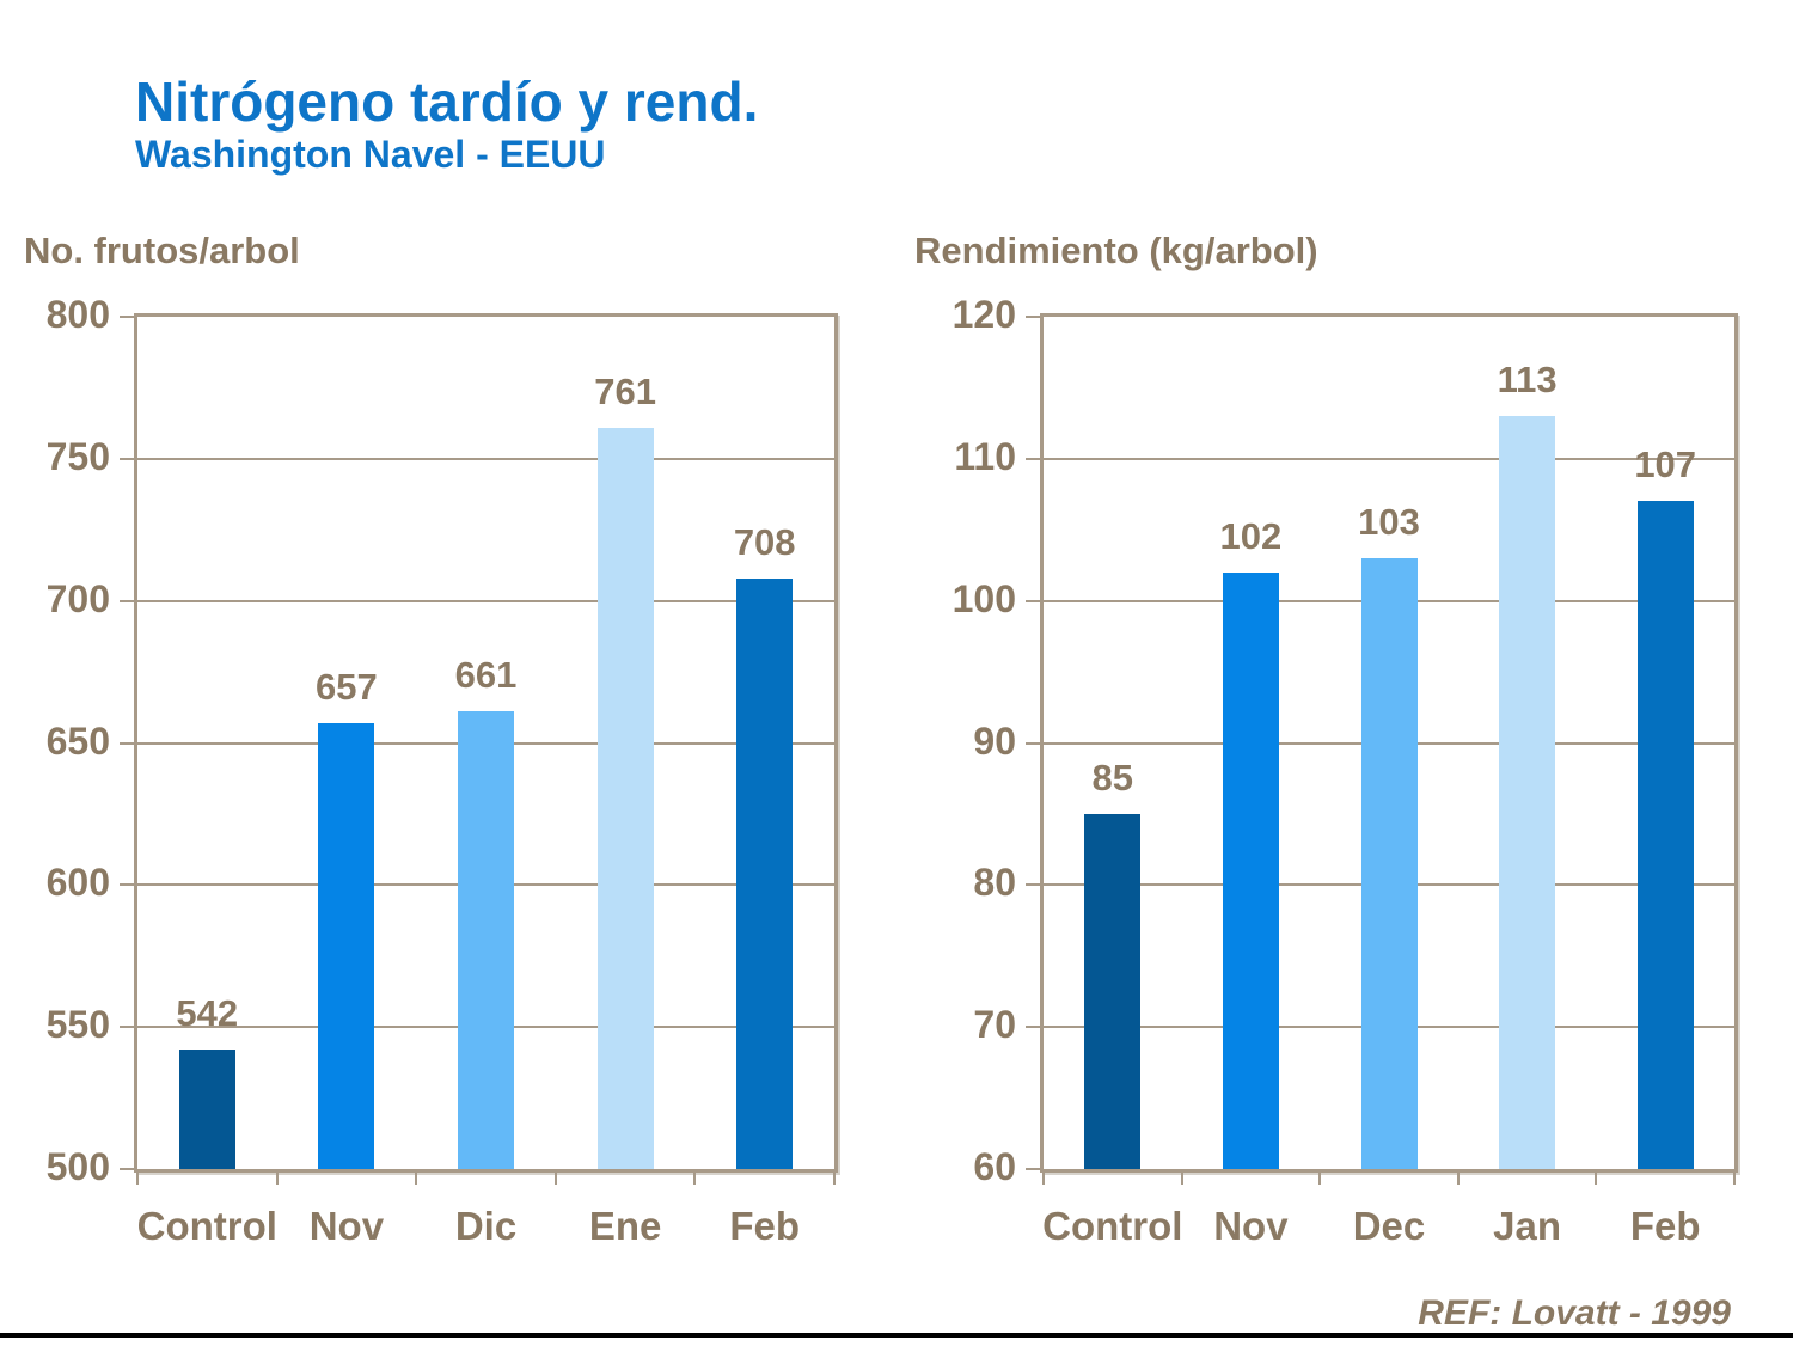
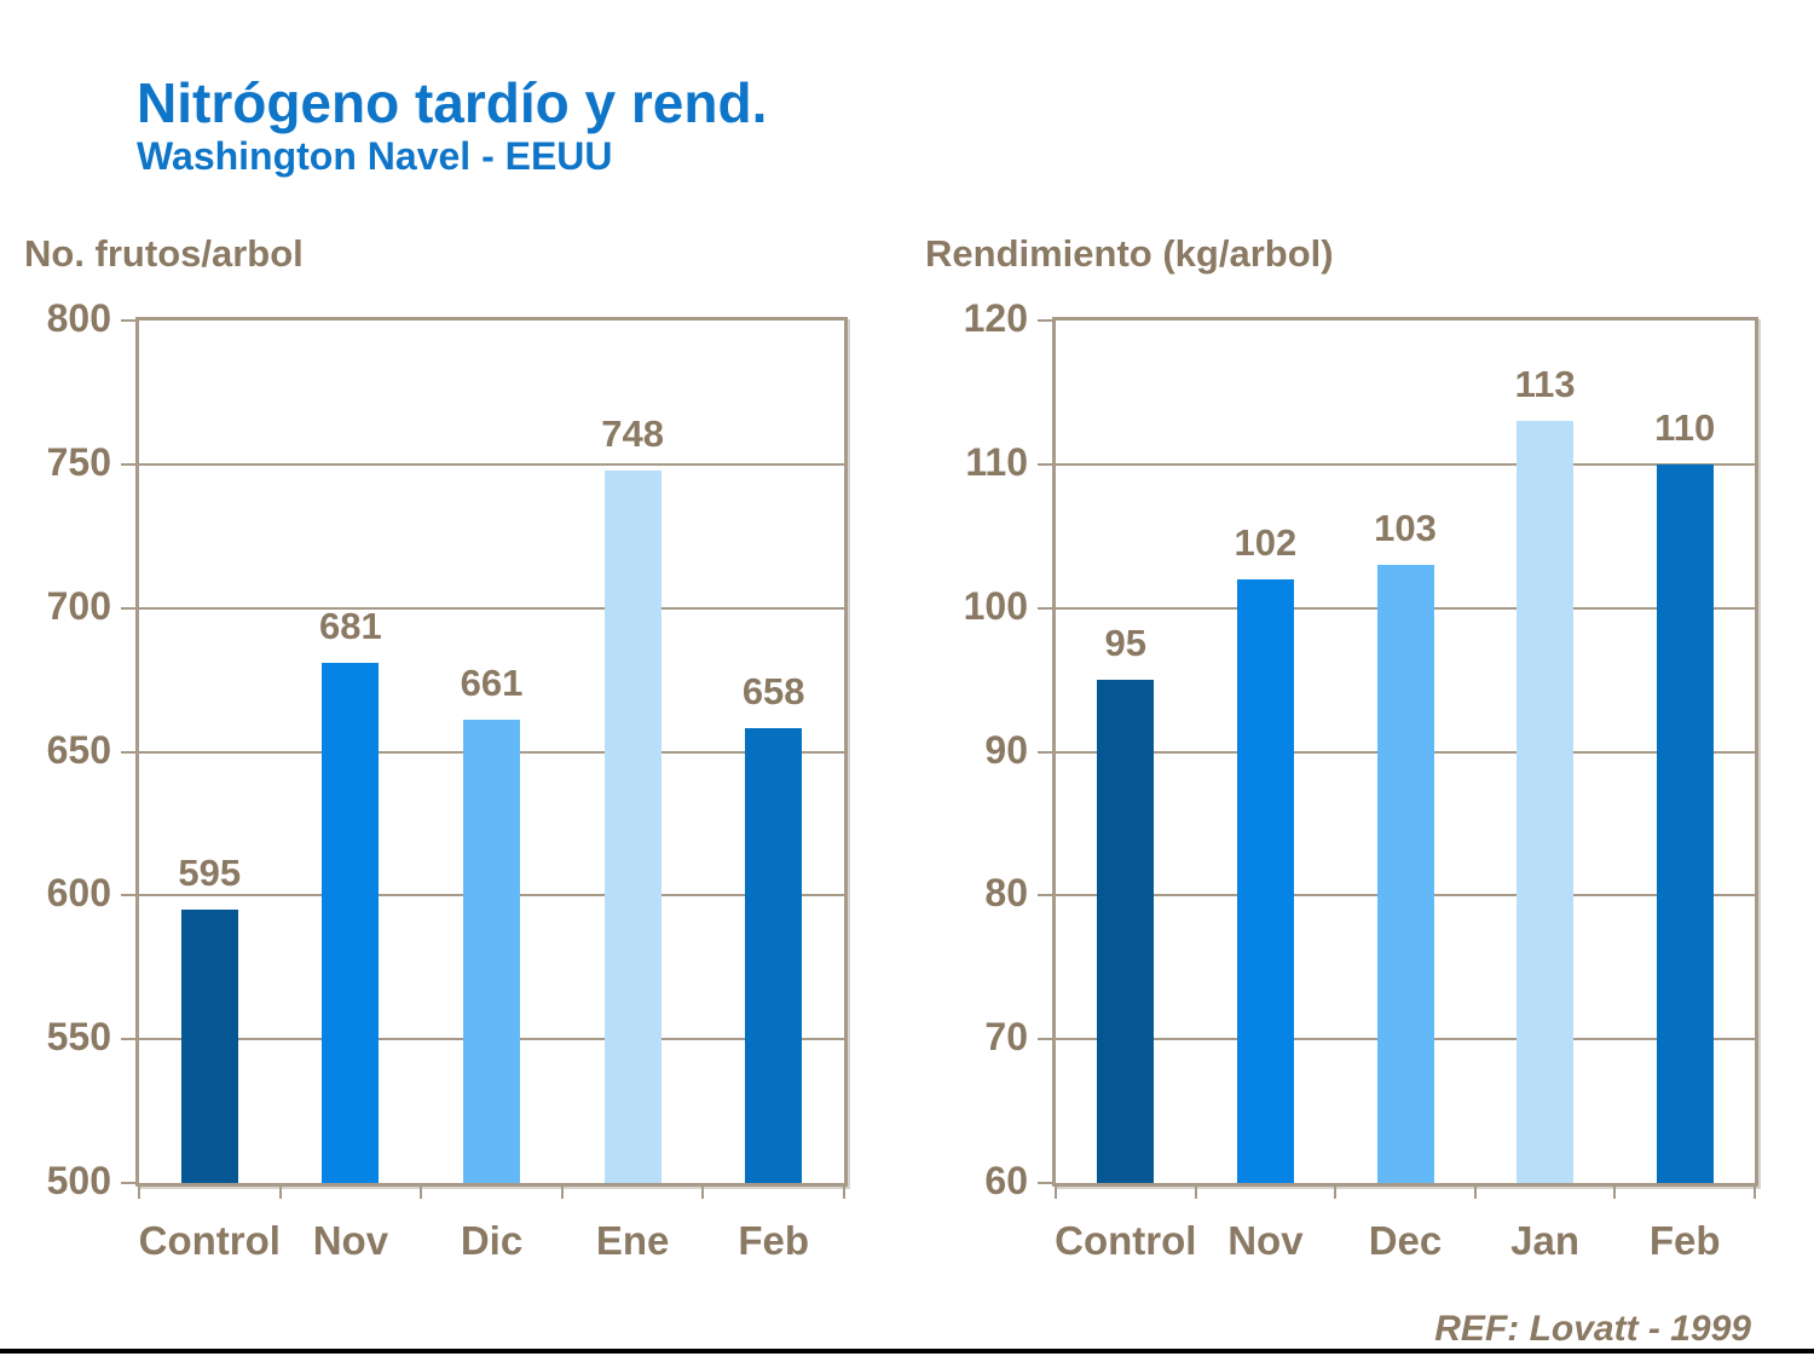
No. frutos/arbol/Control: 542 -> 595
No. frutos/arbol/Nov: 657 -> 681
No. frutos/arbol/Ene: 761 -> 748
No. frutos/arbol/Feb: 708 -> 658
Rendimiento (kg/arbol)/Control: 85 -> 95
Rendimiento (kg/arbol)/Feb: 107 -> 110
